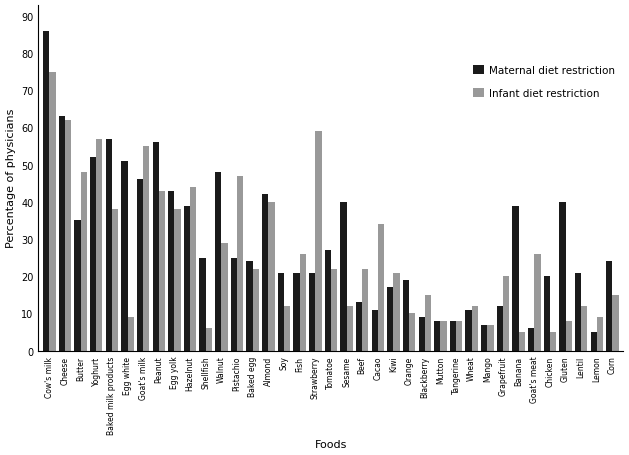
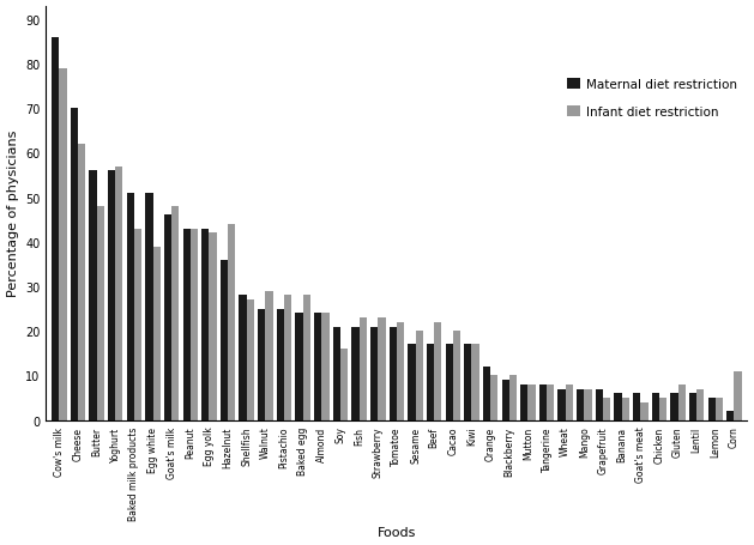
Infant diet restriction/Cow's milk: 75 -> 79
Maternal diet restriction/Cheese: 63 -> 70
Maternal diet restriction/Butter: 35 -> 56
Maternal diet restriction/Yoghurt: 52 -> 56
Maternal diet restriction/Baked milk products: 57 -> 51
Infant diet restriction/Baked milk products: 38 -> 43
Infant diet restriction/Egg white: 9 -> 39
Infant diet restriction/Goat's milk: 55 -> 48
Maternal diet restriction/Peanut: 56 -> 43
Infant diet restriction/Egg yolk: 38 -> 42
Maternal diet restriction/Hazelnut: 39 -> 36
Maternal diet restriction/Shellfish: 25 -> 28
Infant diet restriction/Shellfish: 6 -> 27
Maternal diet restriction/Walnut: 48 -> 25
Infant diet restriction/Pistachio: 47 -> 28
Infant diet restriction/Baked egg: 22 -> 28
Maternal diet restriction/Almond: 42 -> 24
Infant diet restriction/Almond: 40 -> 24
Infant diet restriction/Soy: 12 -> 16
Infant diet restriction/Fish: 26 -> 23
Infant diet restriction/Strawberry: 59 -> 23
Maternal diet restriction/Tomatoe: 27 -> 21
Maternal diet restriction/Sesame: 40 -> 17
Infant diet restriction/Sesame: 12 -> 20
Maternal diet restriction/Beef: 13 -> 17
Maternal diet restriction/Cacao: 11 -> 17
Infant diet restriction/Cacao: 34 -> 20
Infant diet restriction/Kiwi: 21 -> 17
Maternal diet restriction/Orange: 19 -> 12
Infant diet restriction/Blackberry: 15 -> 10
Maternal diet restriction/Wheat: 11 -> 7
Infant diet restriction/Wheat: 12 -> 8
Maternal diet restriction/Grapefruit: 12 -> 7
Infant diet restriction/Grapefruit: 20 -> 5
Maternal diet restriction/Banana: 39 -> 6
Infant diet restriction/Goat's meat: 26 -> 4
Maternal diet restriction/Chicken: 20 -> 6
Maternal diet restriction/Gluten: 40 -> 6
Maternal diet restriction/Lentil: 21 -> 6
Infant diet restriction/Lentil: 12 -> 7
Infant diet restriction/Lemon: 9 -> 5
Maternal diet restriction/Corn: 24 -> 2
Infant diet restriction/Corn: 15 -> 11
